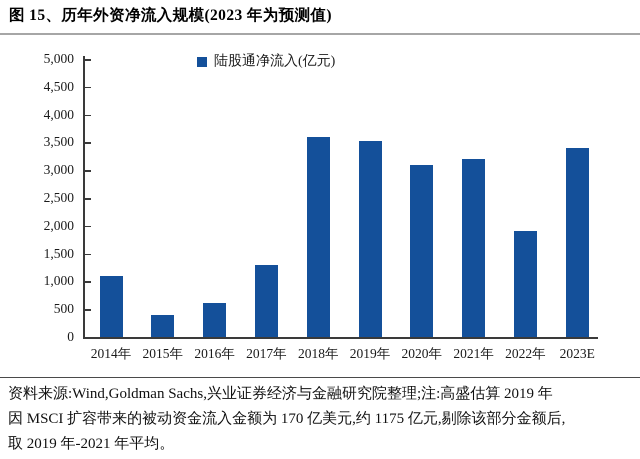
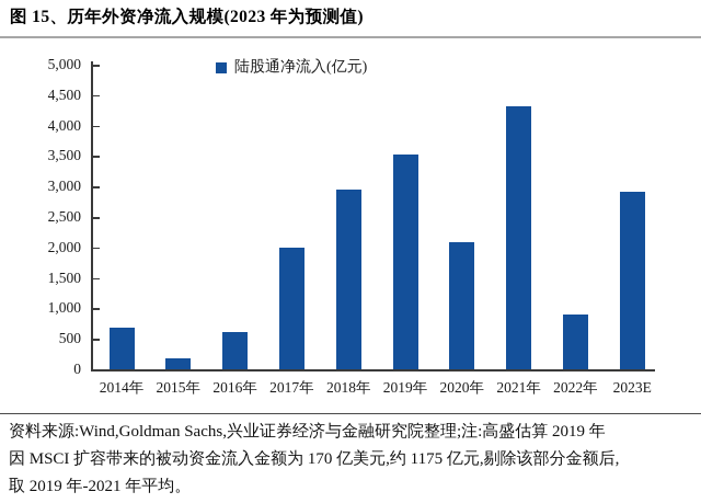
2014年: 1100 -> 700
2015年: 400 -> 200
2017年: 1300 -> 2000
2018年: 3600 -> 2900
2020年: 3100 -> 2100
2021年: 3200 -> 4300
2022年: 1900 -> 900
2023E: 3400 -> 2900
